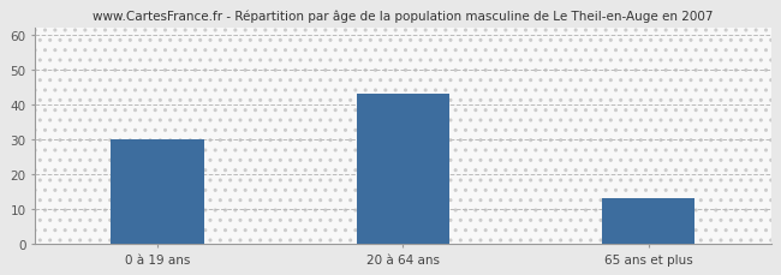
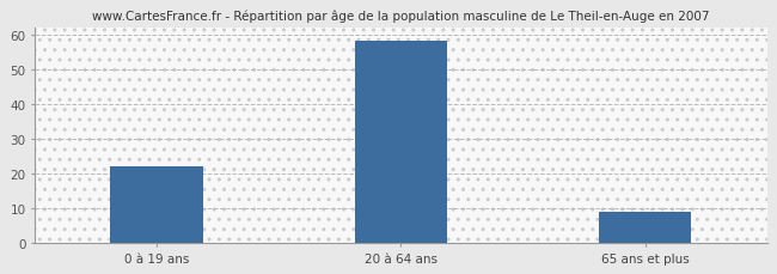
0 à 19 ans: 30 -> 22
20 à 64 ans: 43 -> 58
65 ans et plus: 13 -> 9
